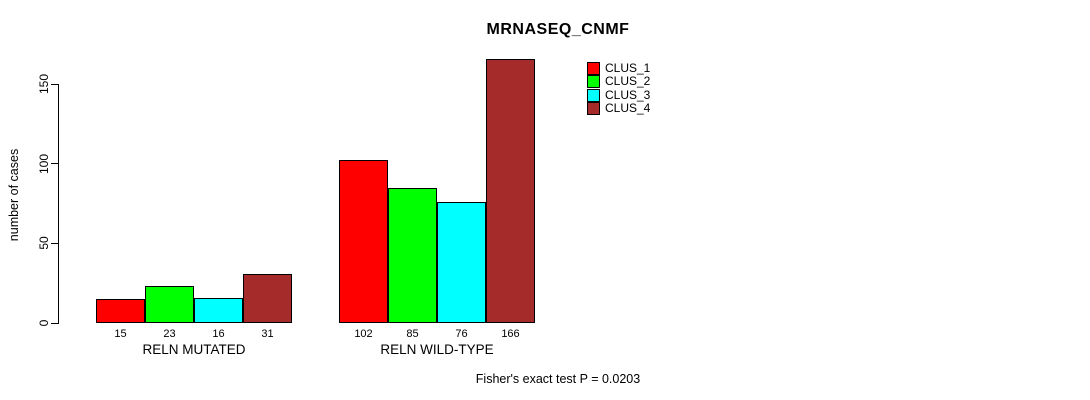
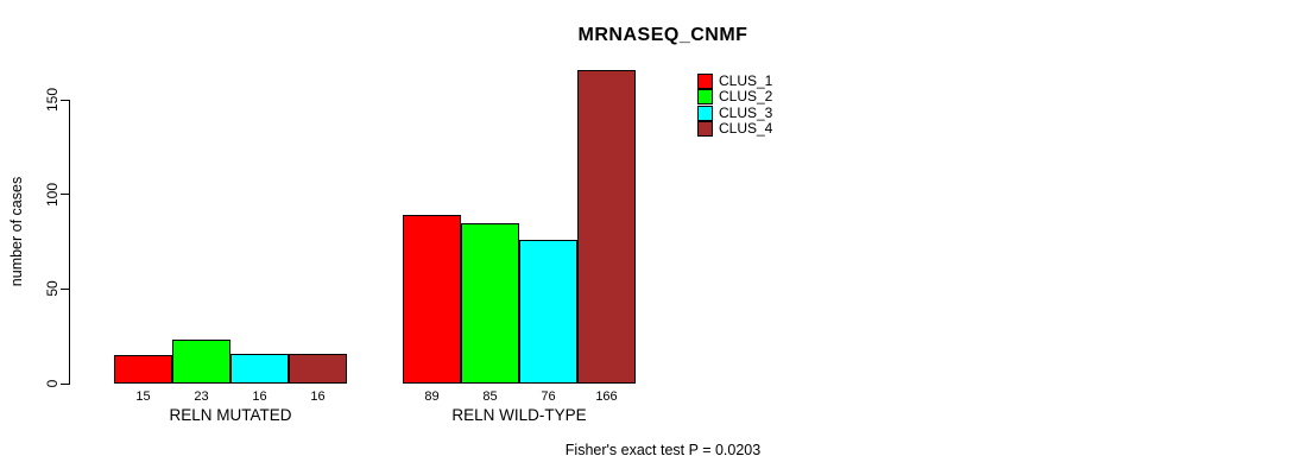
CLUS_4/RELN MUTATED: 31 -> 16
CLUS_1/RELN WILD-TYPE: 102 -> 89
